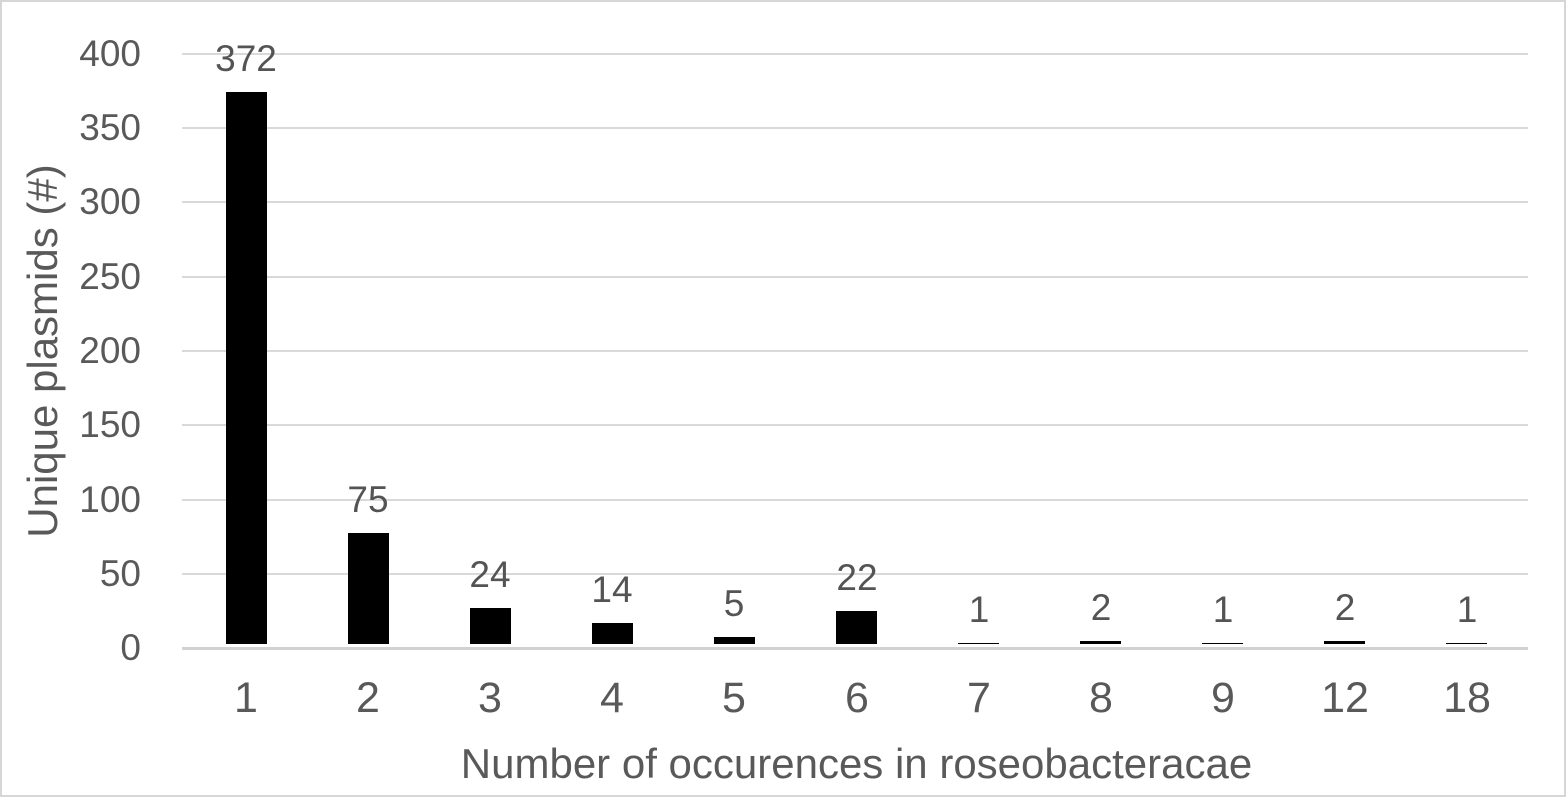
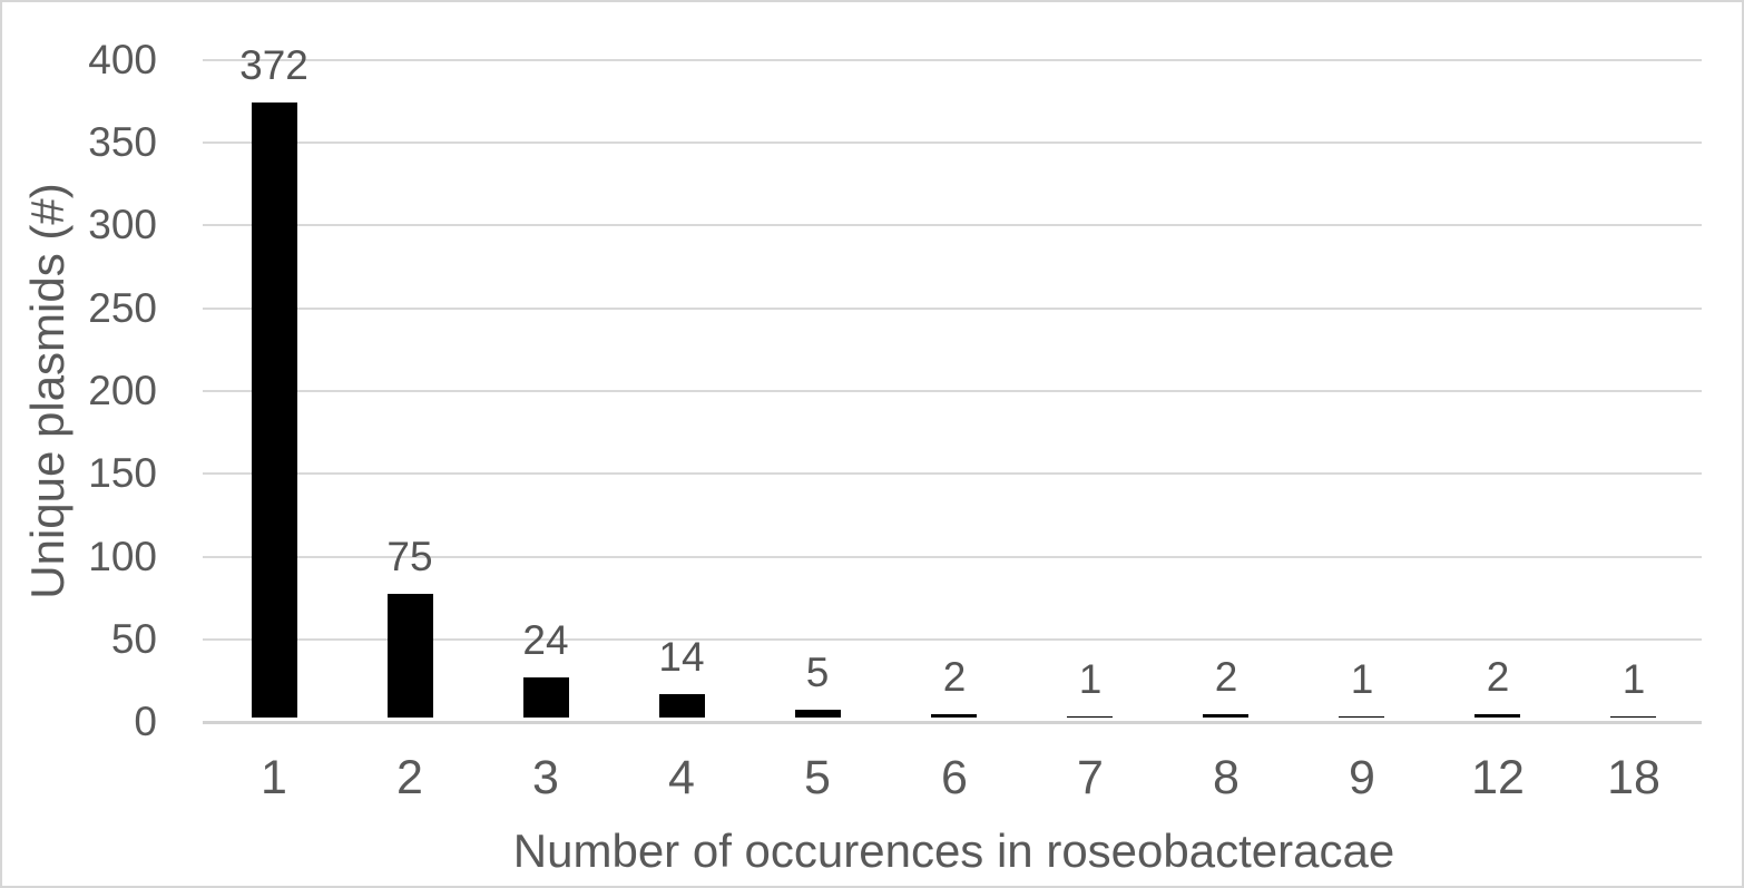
6: 22 -> 2
